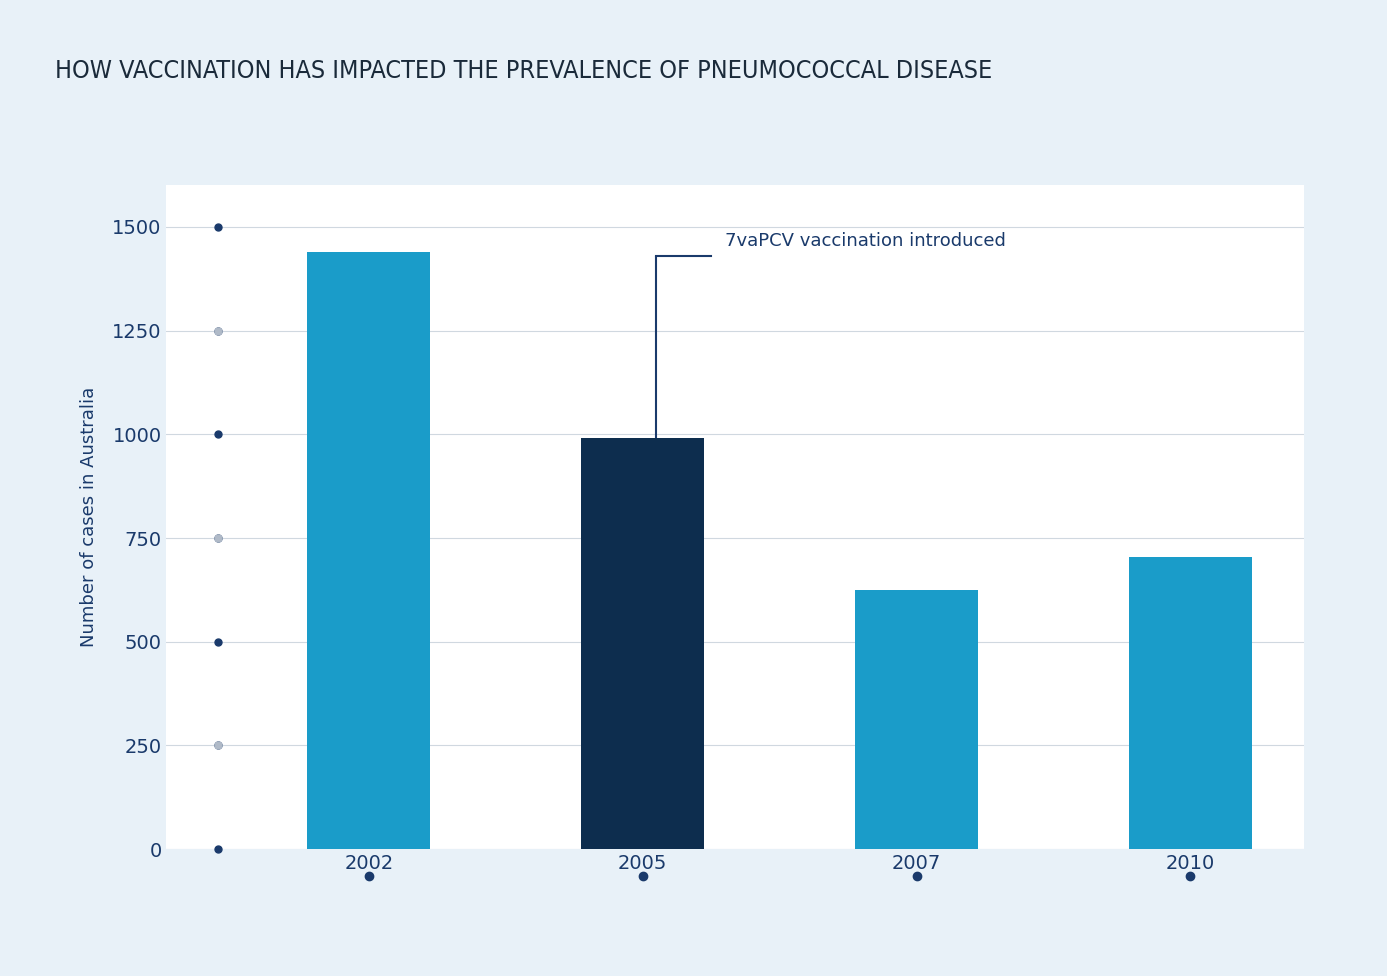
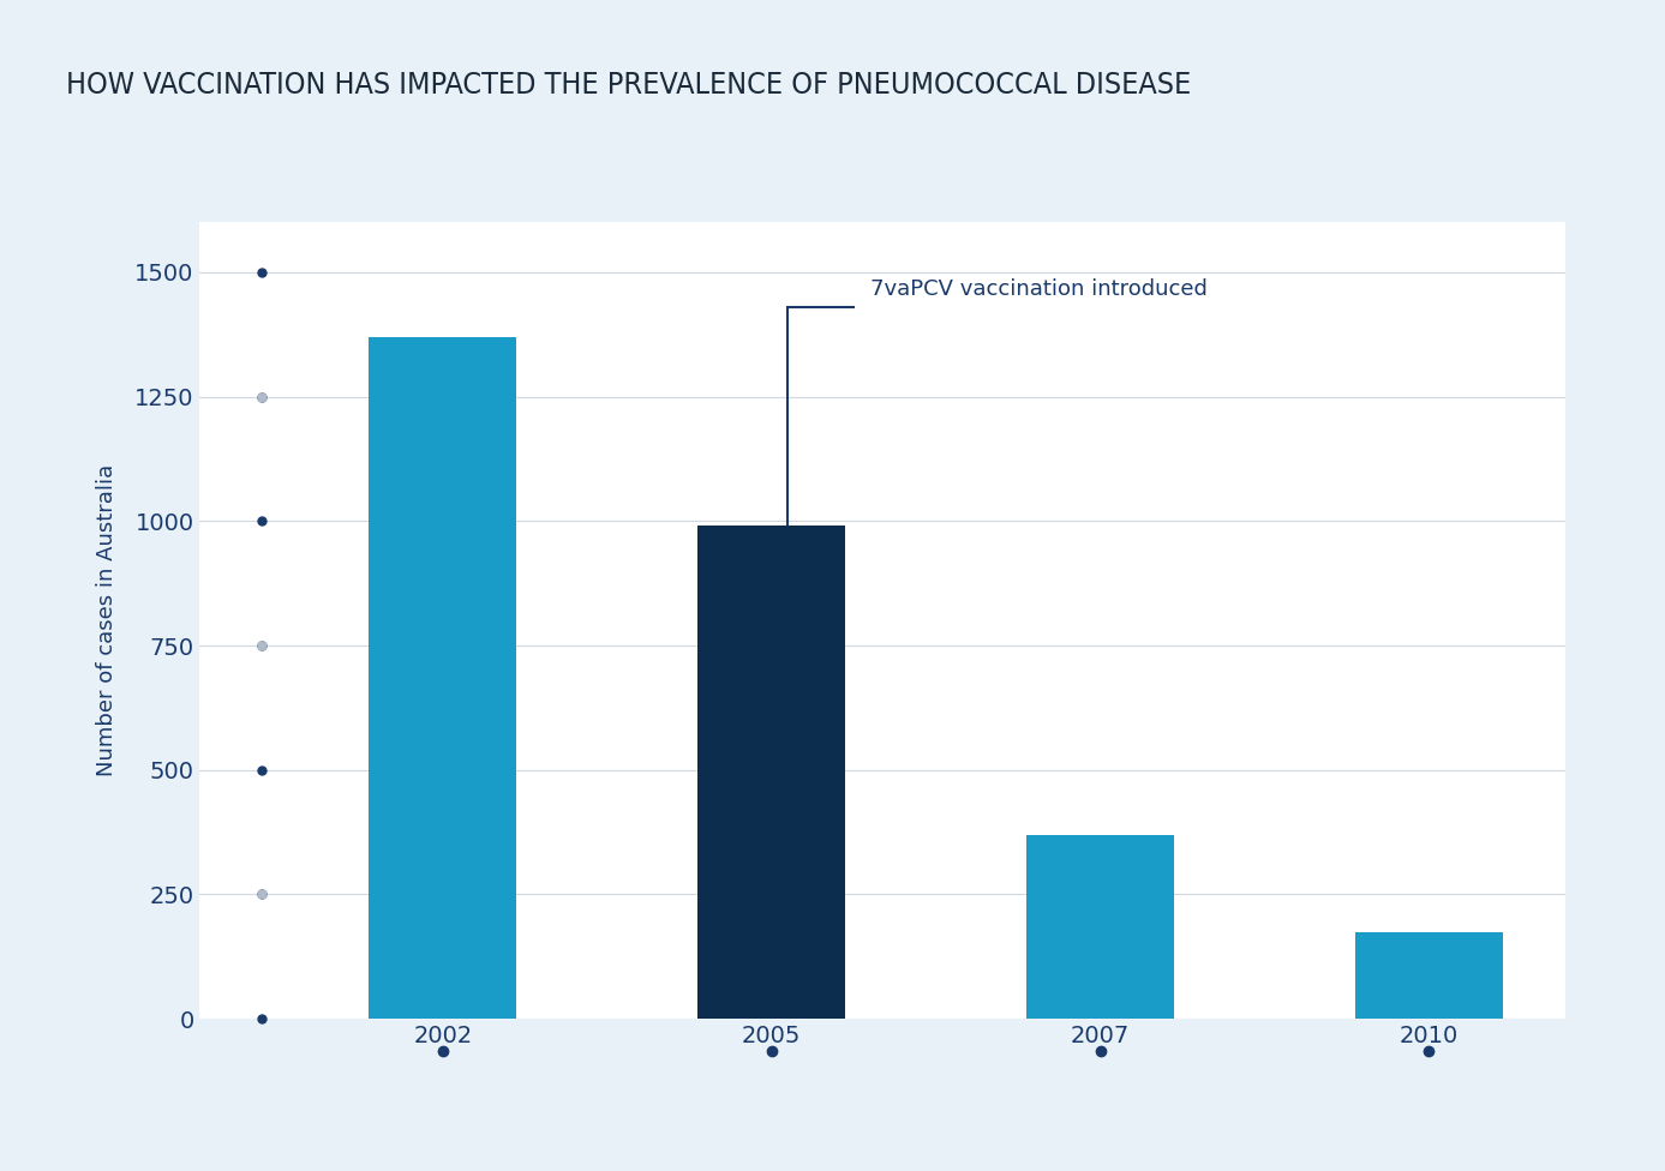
2002: 1440 -> 1370
2007: 625 -> 370
2010: 705 -> 175
